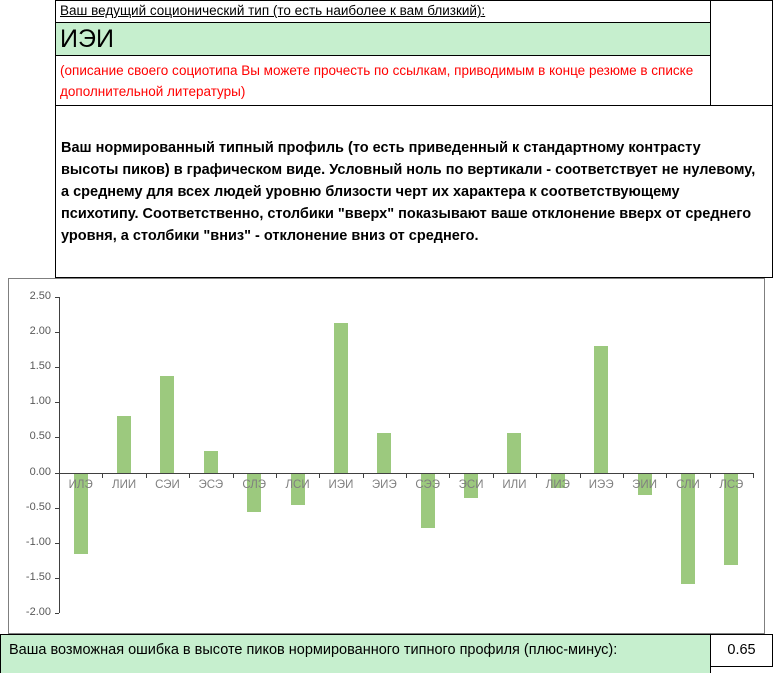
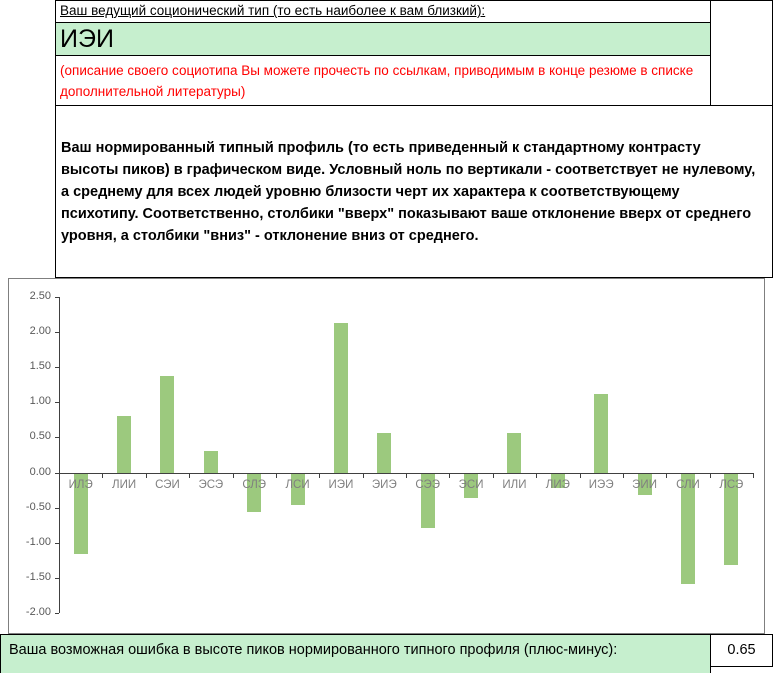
ИЭЭ: 1.8 -> 1.1
